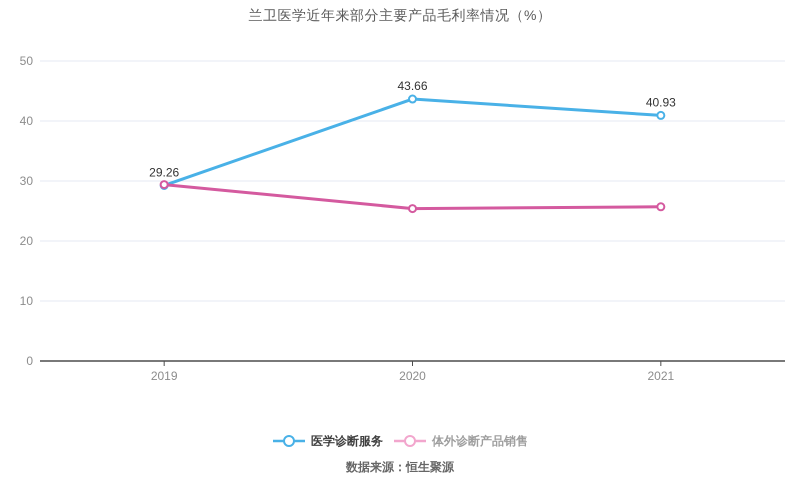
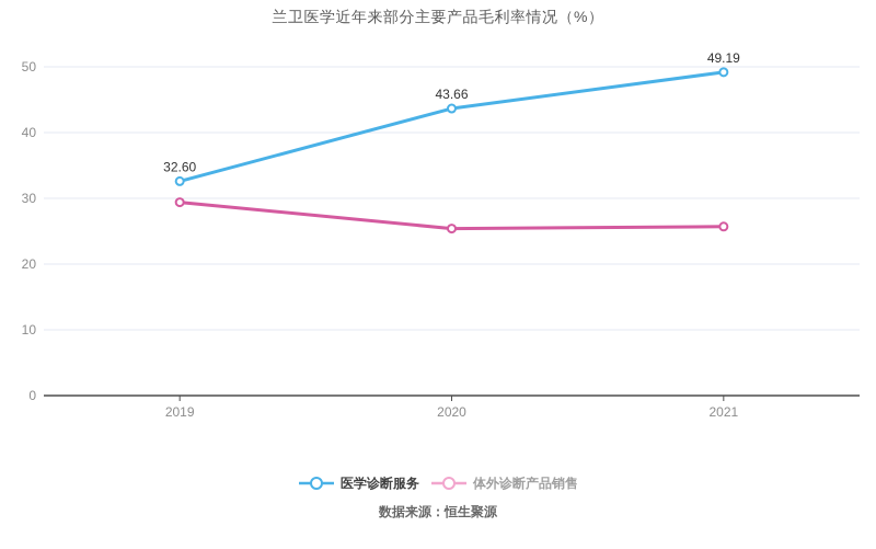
医学诊断服务/2019: 29.26 -> 32.60
医学诊断服务/2021: 40.93 -> 49.19
